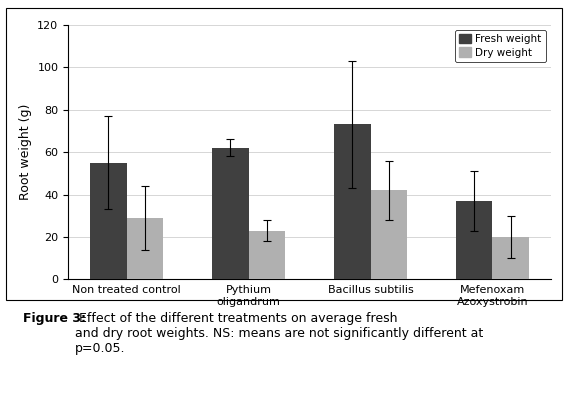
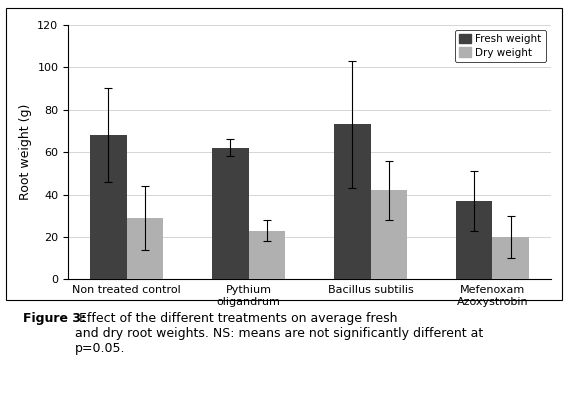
Fresh weight/Non treated control: 55 -> 68
